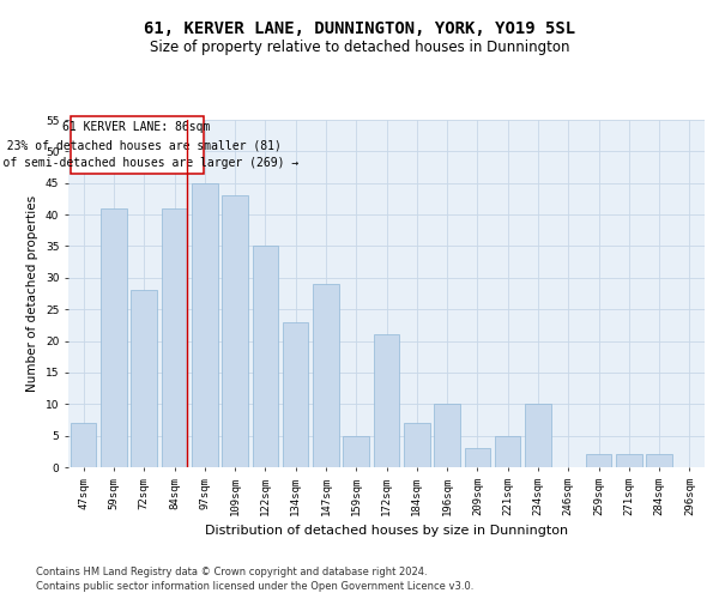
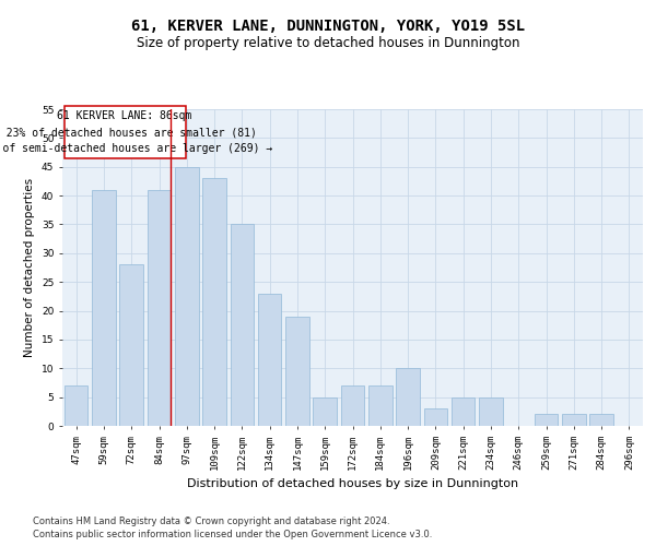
147sqm: 29 -> 19
172sqm: 21 -> 7
234sqm: 10 -> 5
